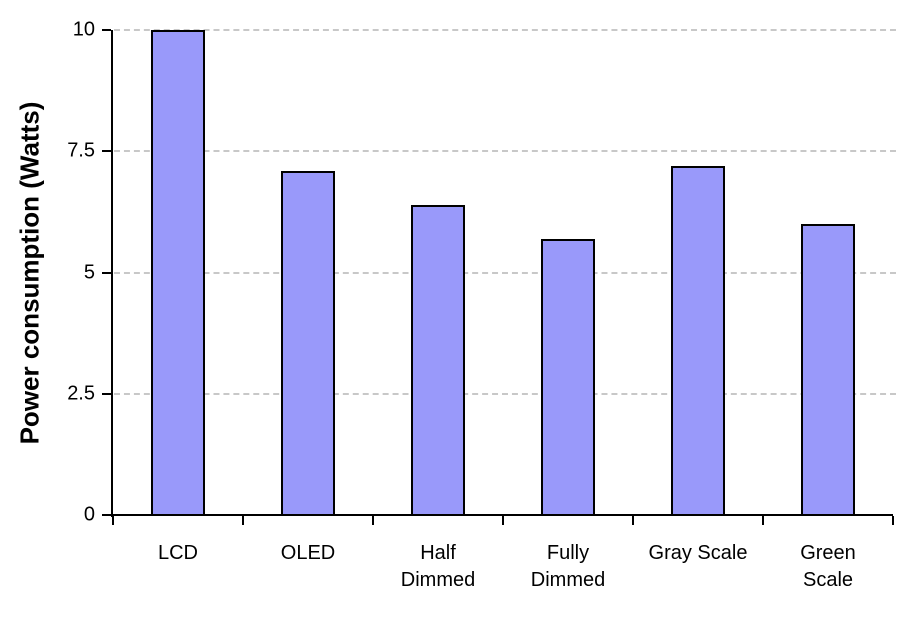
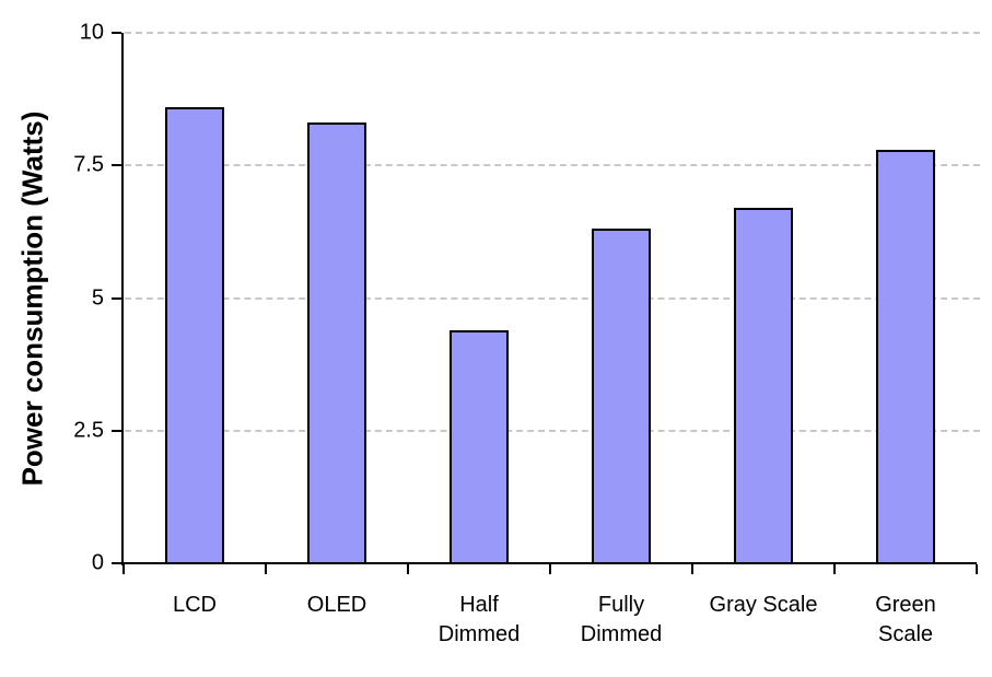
LCD: 10.0 -> 8.6
OLED: 7.1 -> 8.3
Half Dimmed: 6.4 -> 4.4
Fully Dimmed: 5.7 -> 6.3
Gray Scale: 7.2 -> 6.7
Green Scale: 6.0 -> 7.8
